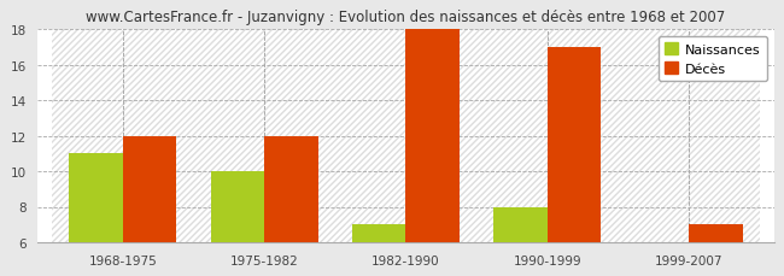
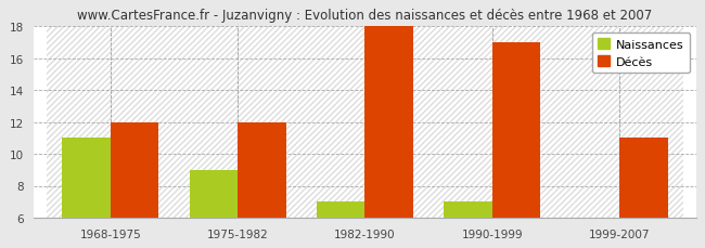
Naissances/1975-1982: 10 -> 9
Naissances/1990-1999: 8 -> 7
Décès/1999-2007: 7 -> 11
